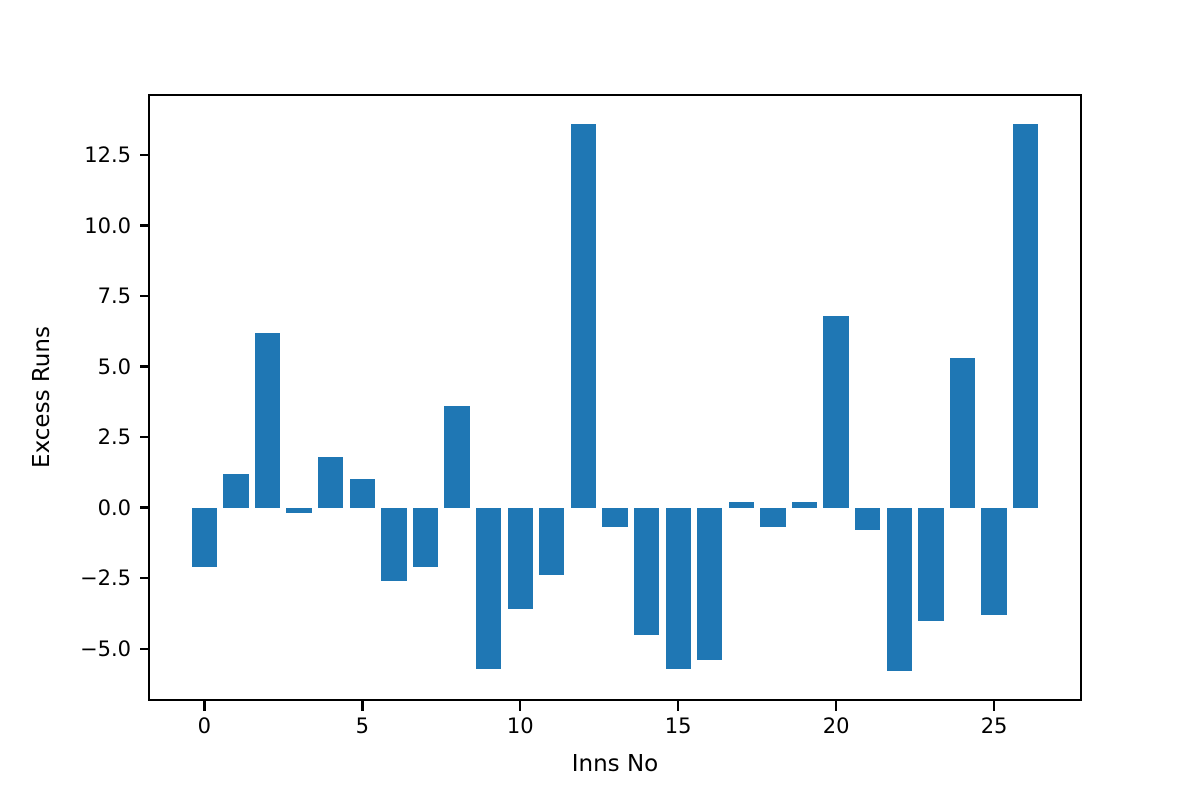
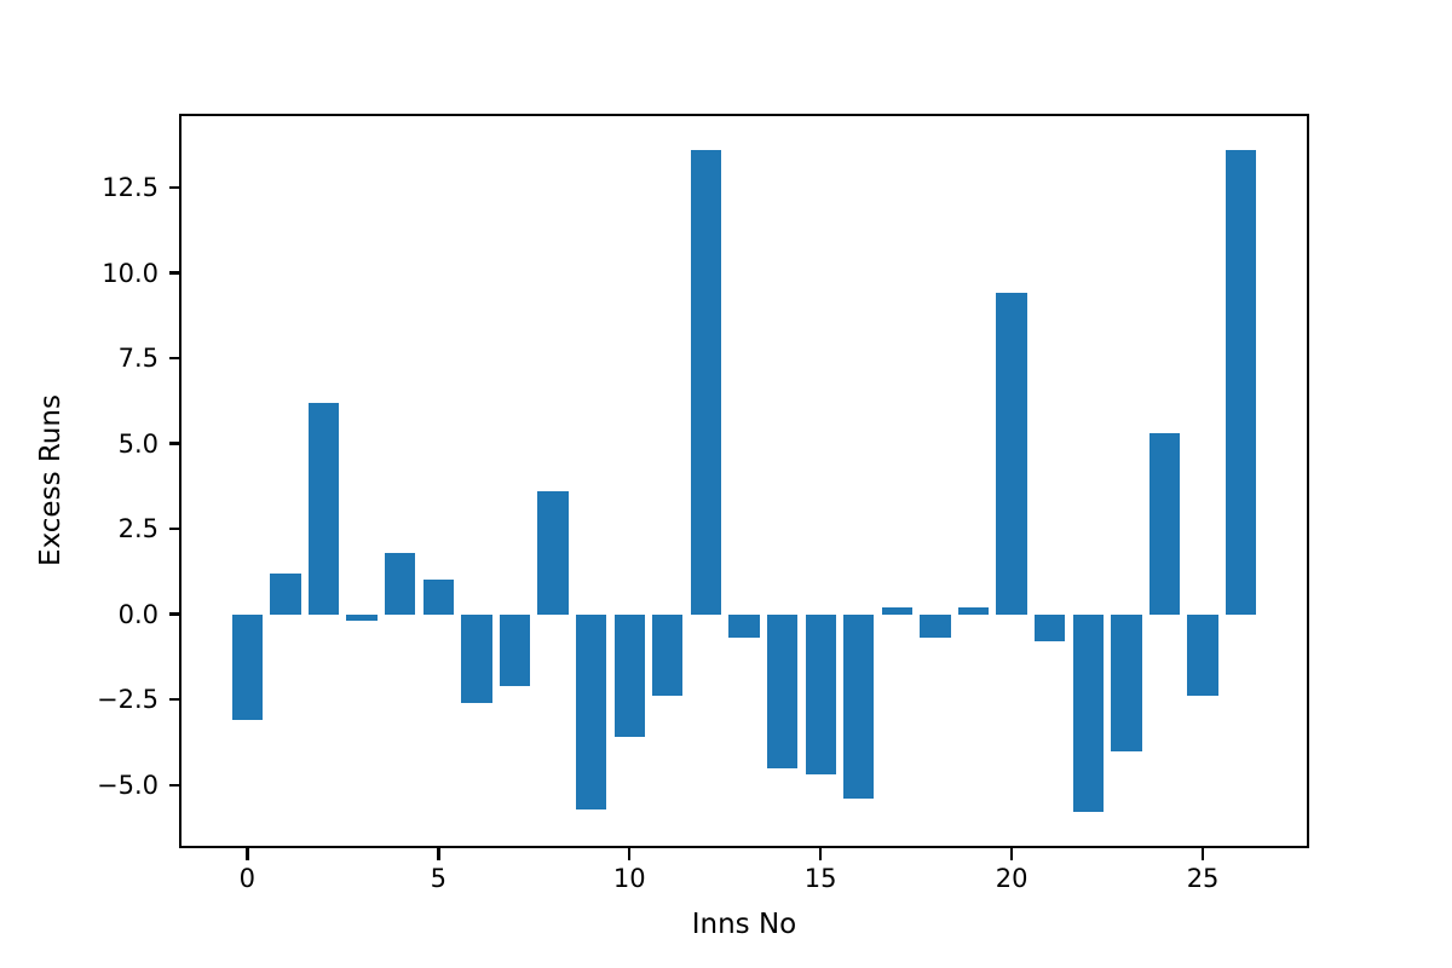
0: -2.1 -> -3.1
15: -5.7 -> -4.7
20: 6.8 -> 9.4
25: -3.8 -> -2.4
